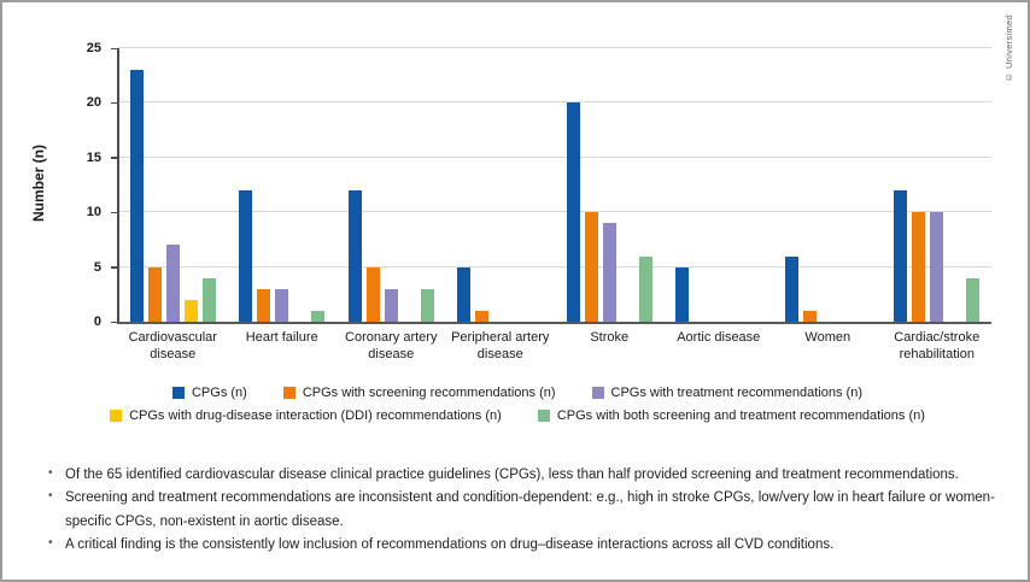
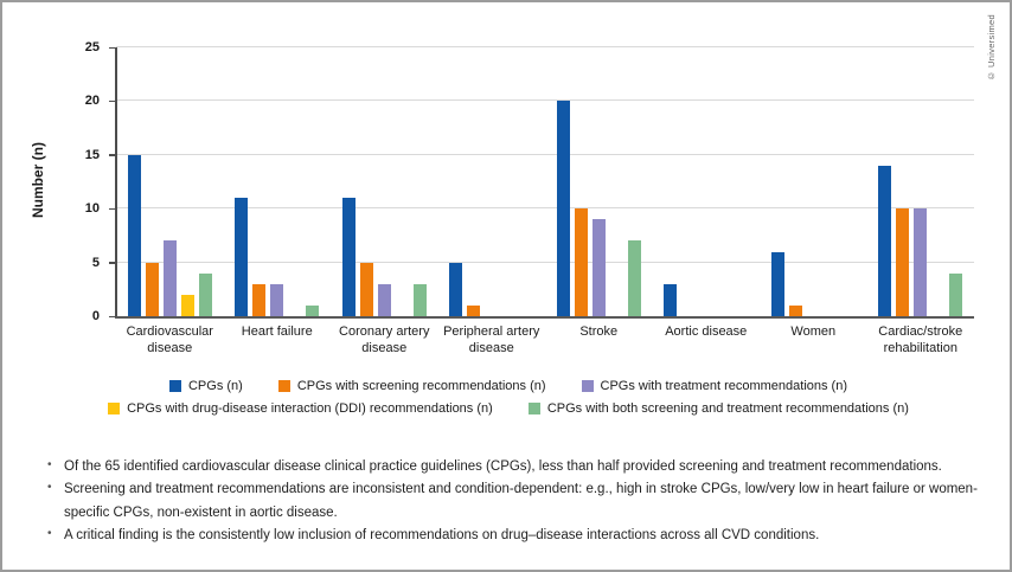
CPGs (n)/Cardiovascular disease: 23 -> 15
CPGs (n)/Heart failure: 12 -> 11
CPGs (n)/Coronary artery disease: 12 -> 11
CPGs with both screening and treatment recommendations (n)/Stroke: 6 -> 7
CPGs (n)/Aortic disease: 5 -> 3
CPGs (n)/Cardiac/stroke rehabilitation: 12 -> 14
